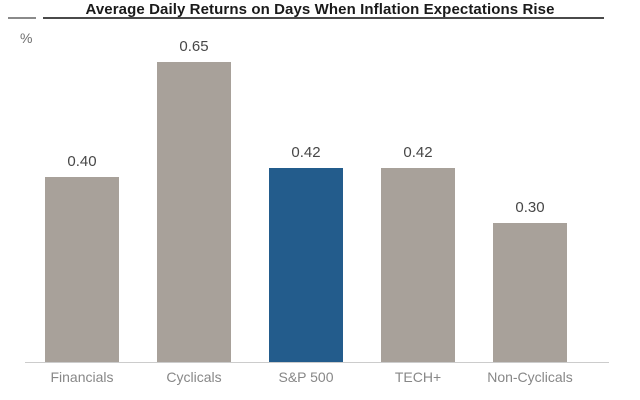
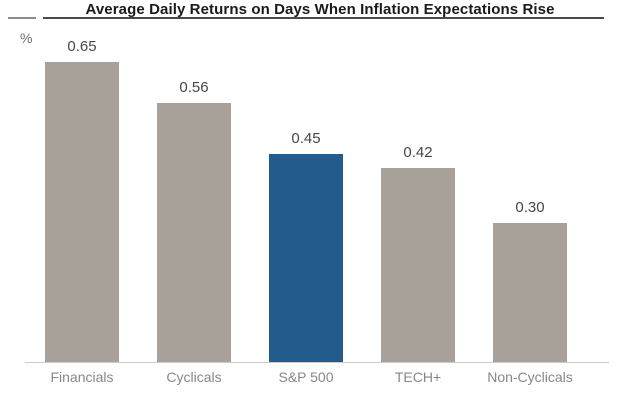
Financials: 0.40 -> 0.65
Cyclicals: 0.65 -> 0.56
S&P 500: 0.42 -> 0.45
